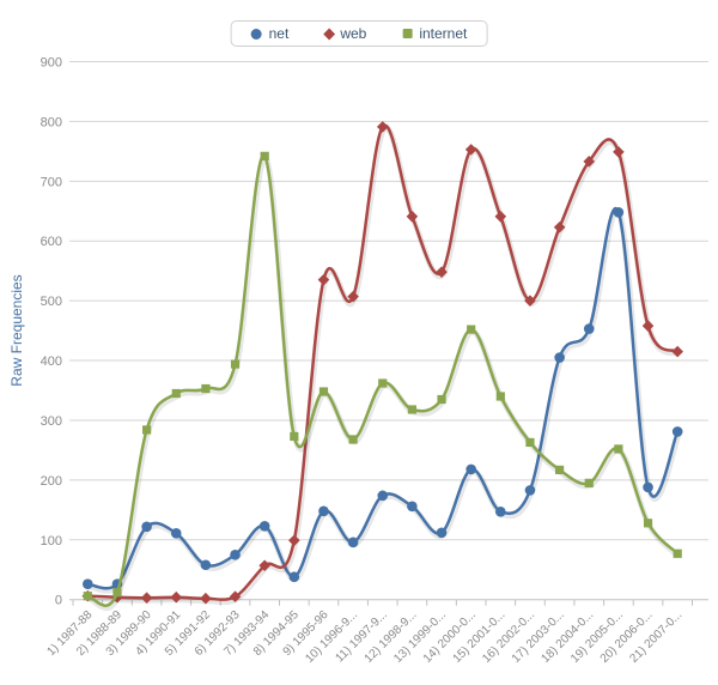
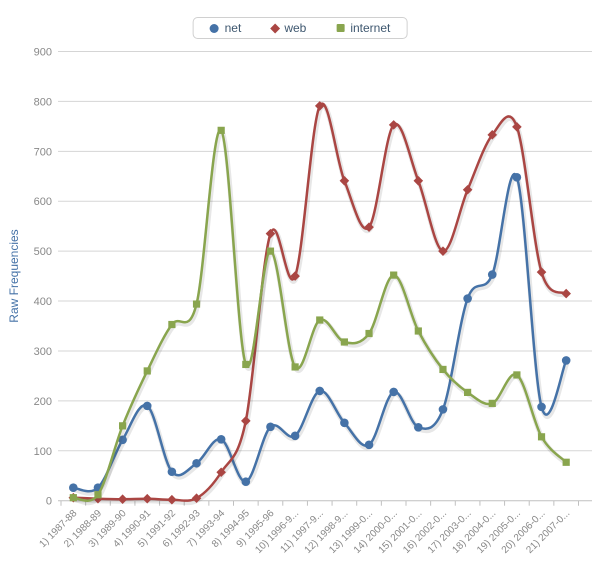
internet/3) 1989-90: 280 -> 150
net/4) 1990-91: 110 -> 190
internet/4) 1990-91: 340 -> 260
web/8) 1994-95: 100 -> 160
internet/9) 1995-96: 350 -> 500
net/10) 1996-9...: 100 -> 130
web/10) 1996-9...: 510 -> 450
net/11) 1997-9...: 170 -> 220
